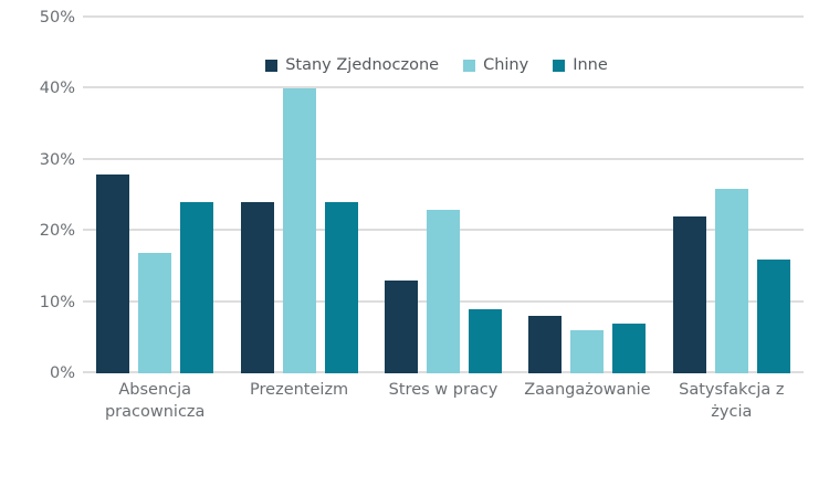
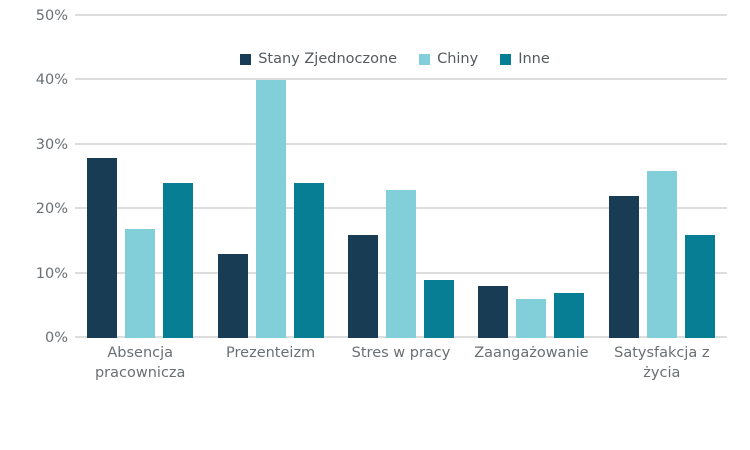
Stany Zjednoczone/Prezenteizm: 24% -> 13%
Stany Zjednoczone/Stres w pracy: 13% -> 16%
